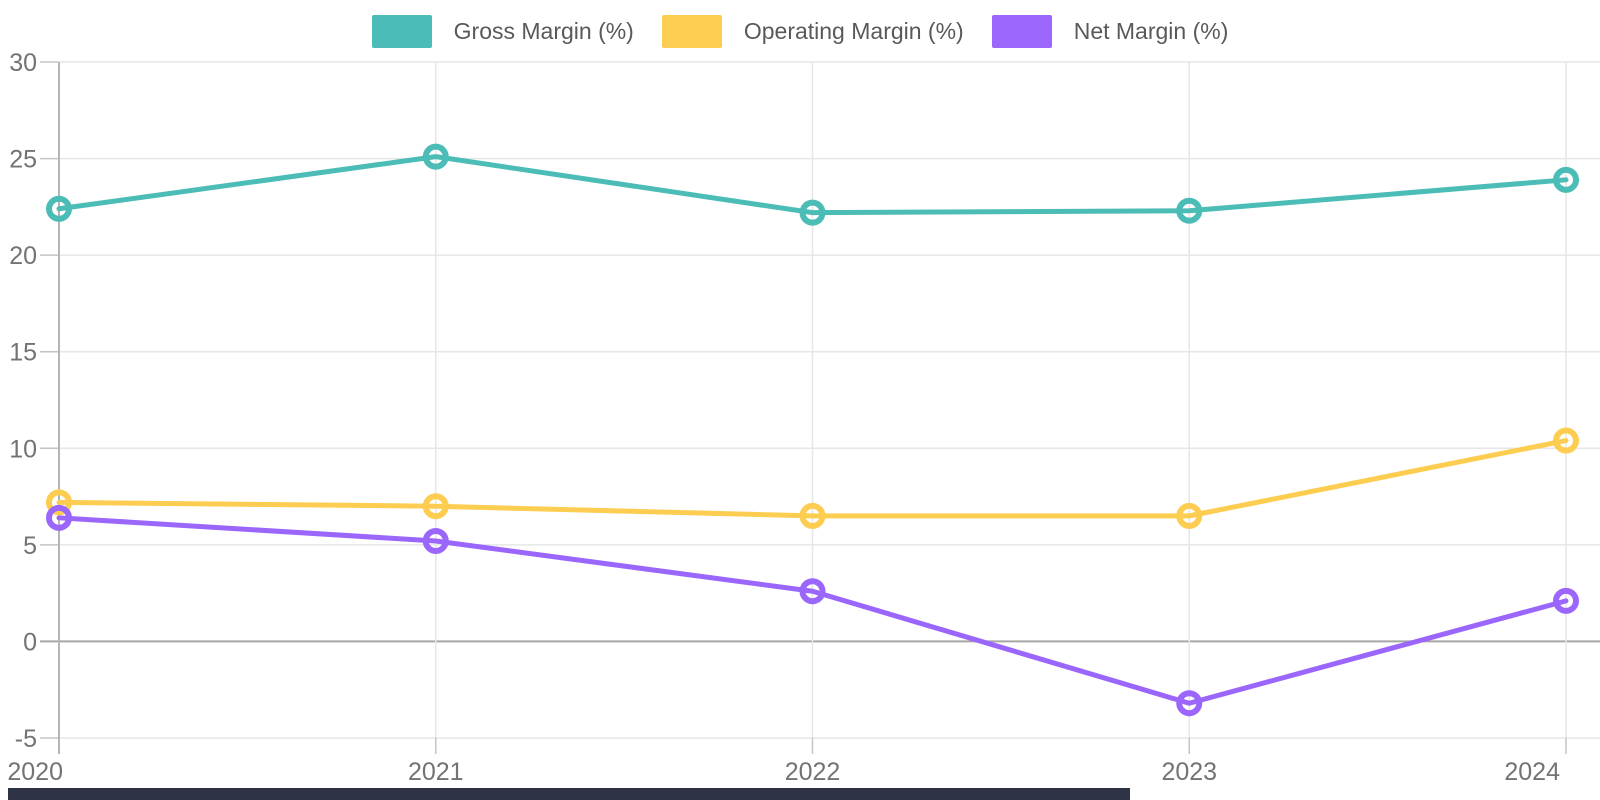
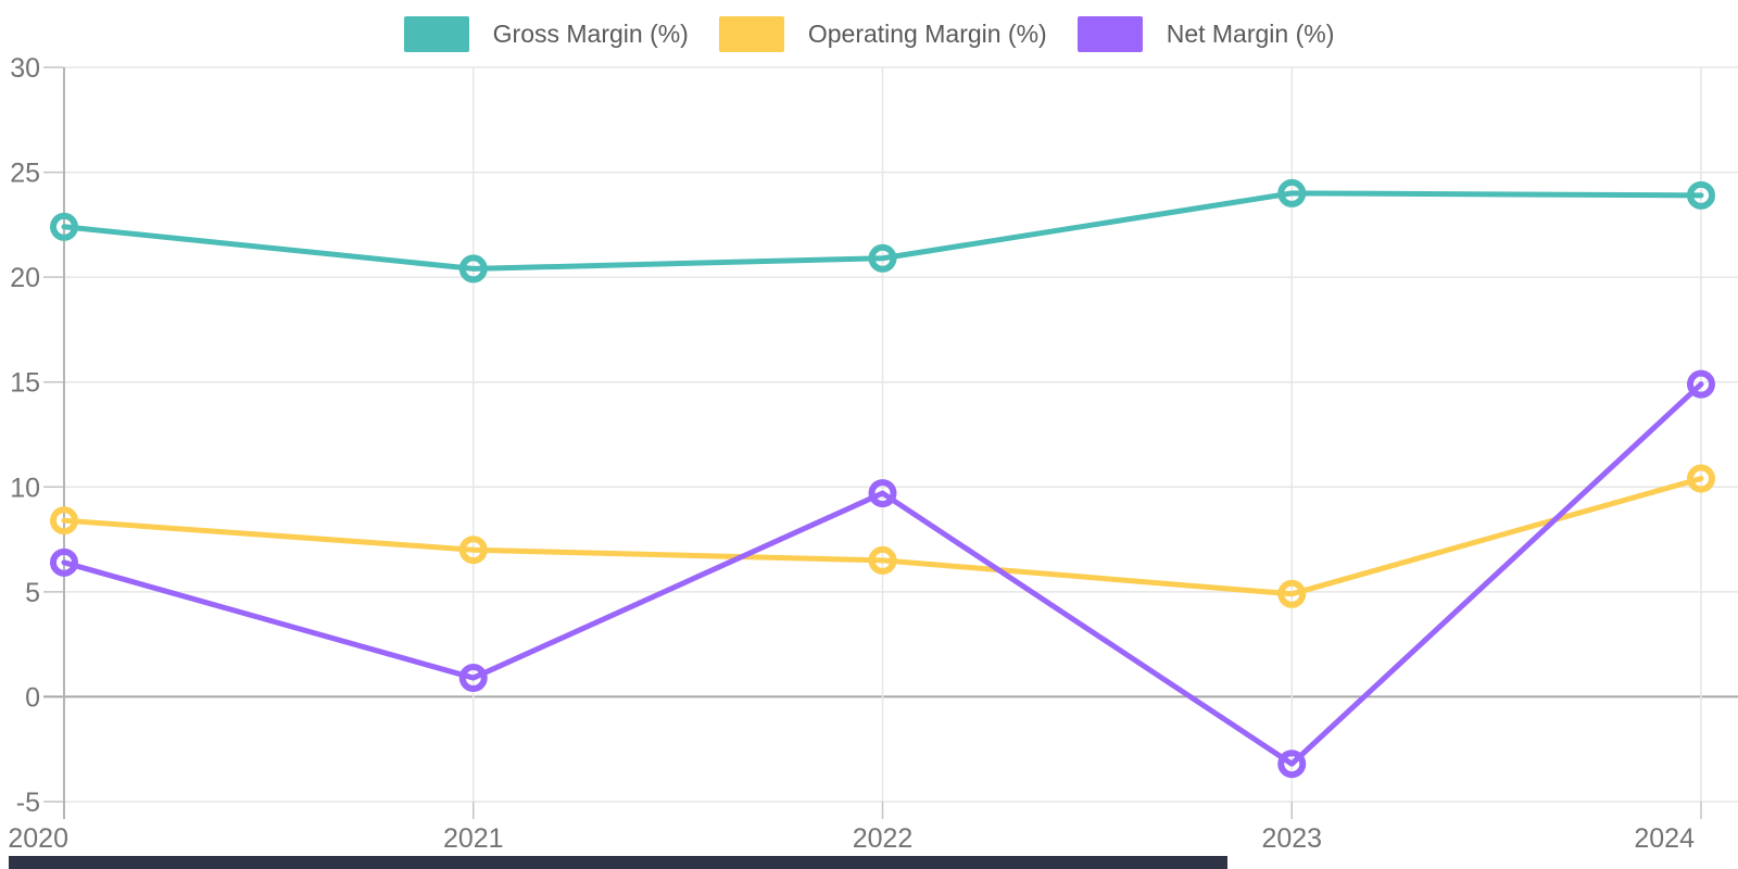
Operating Margin (%)/2020: 7.2 -> 8.4
Gross Margin (%)/2021: 25.1 -> 20.4
Net Margin (%)/2021: 5.2 -> 0.9
Gross Margin (%)/2022: 22.2 -> 20.9
Net Margin (%)/2022: 2.6 -> 9.7
Gross Margin (%)/2023: 22.3 -> 24.0
Operating Margin (%)/2023: 6.5 -> 4.9
Net Margin (%)/2024: 2.1 -> 14.9
